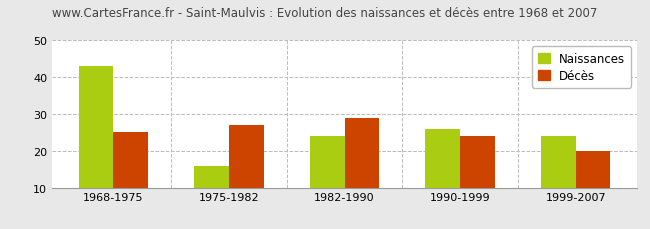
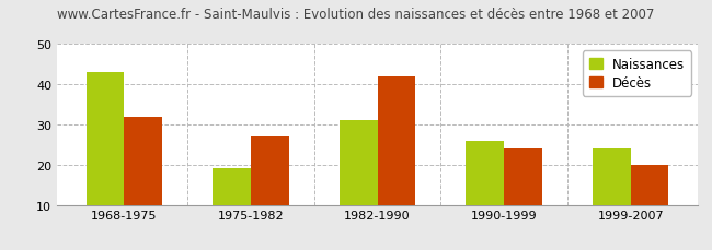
Décès/1968-1975: 25 -> 32
Naissances/1975-1982: 16 -> 19
Naissances/1982-1990: 24 -> 31
Décès/1982-1990: 29 -> 42
